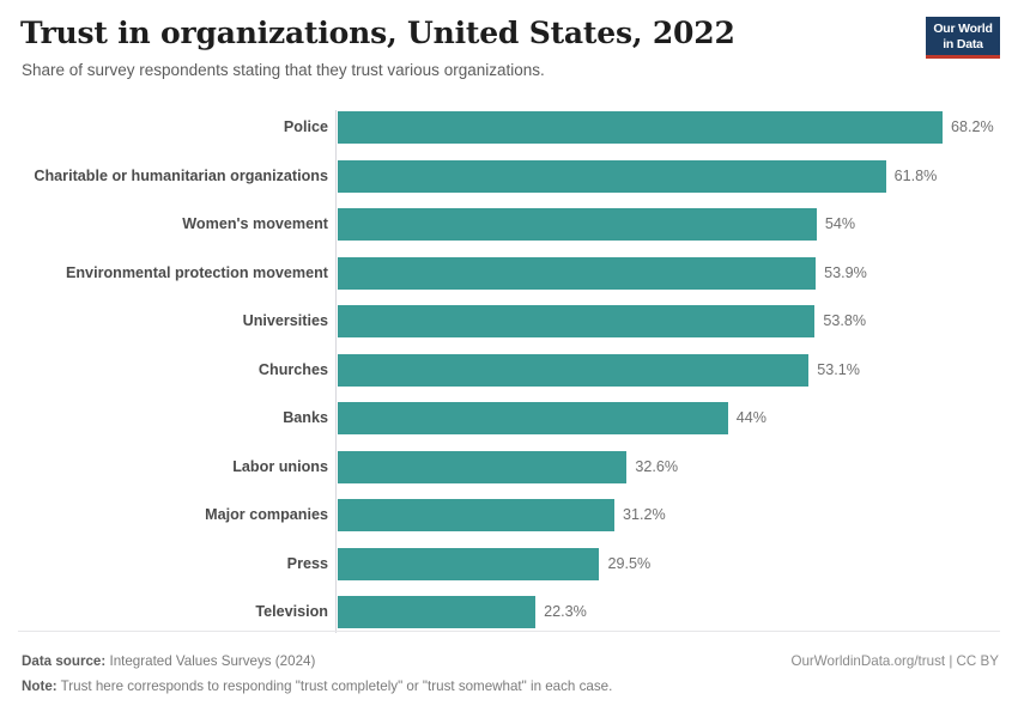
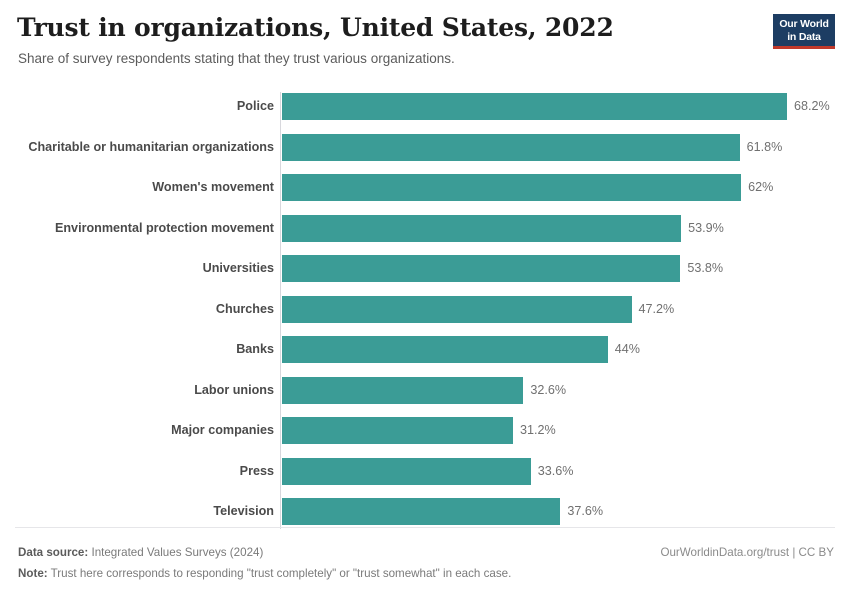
Women's movement: 54% -> 62%
Churches: 53.1% -> 47.2%
Press: 29.5% -> 33.6%
Television: 22.3% -> 37.6%
